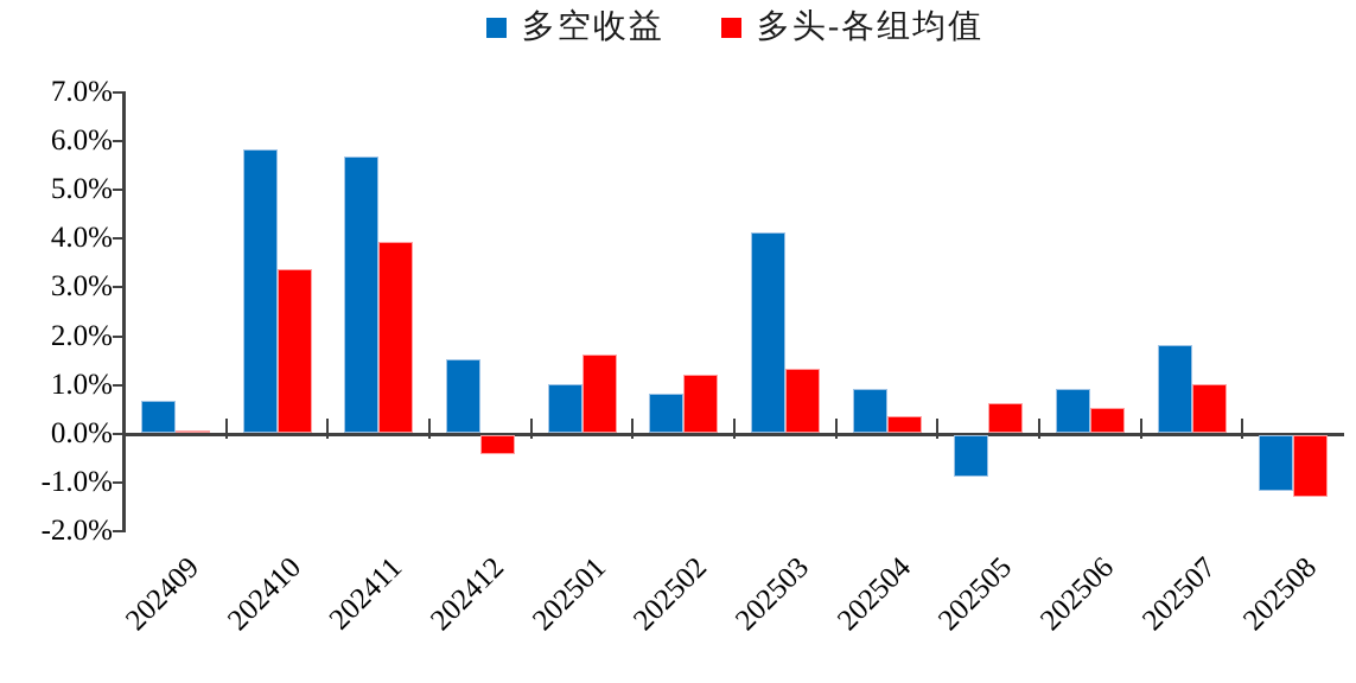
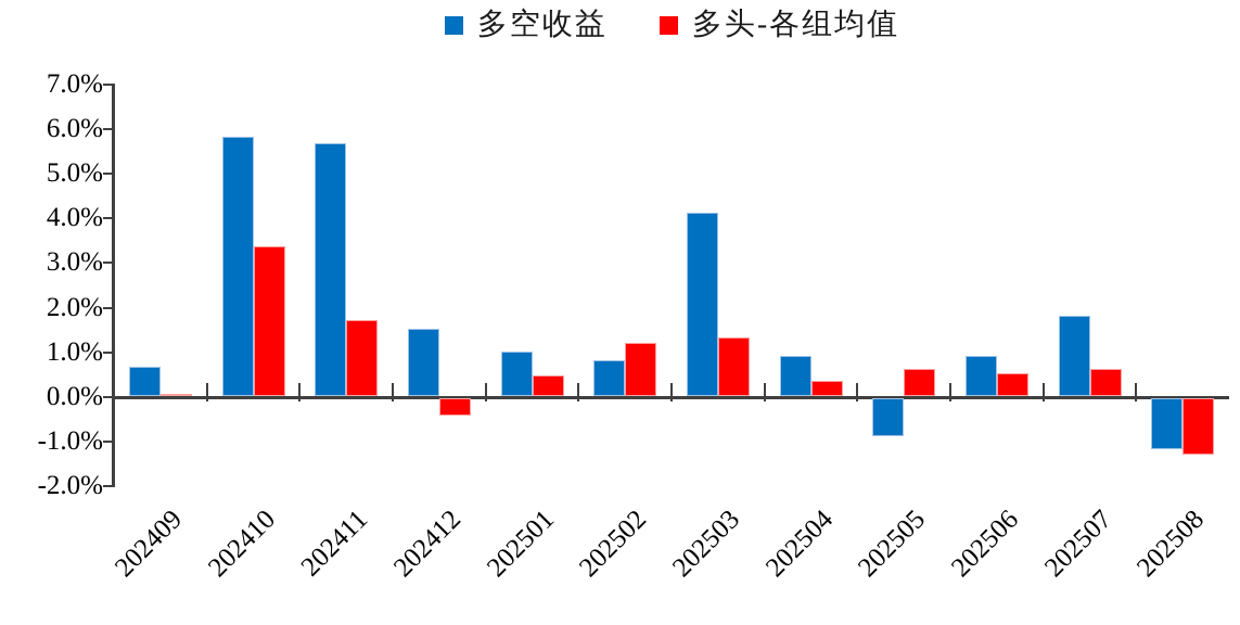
多头-各组均值/202411: 3.9% -> 1.7%
多头-各组均值/202501: 1.6% -> 0.5%
多头-各组均值/202507: 1.0% -> 0.6%
